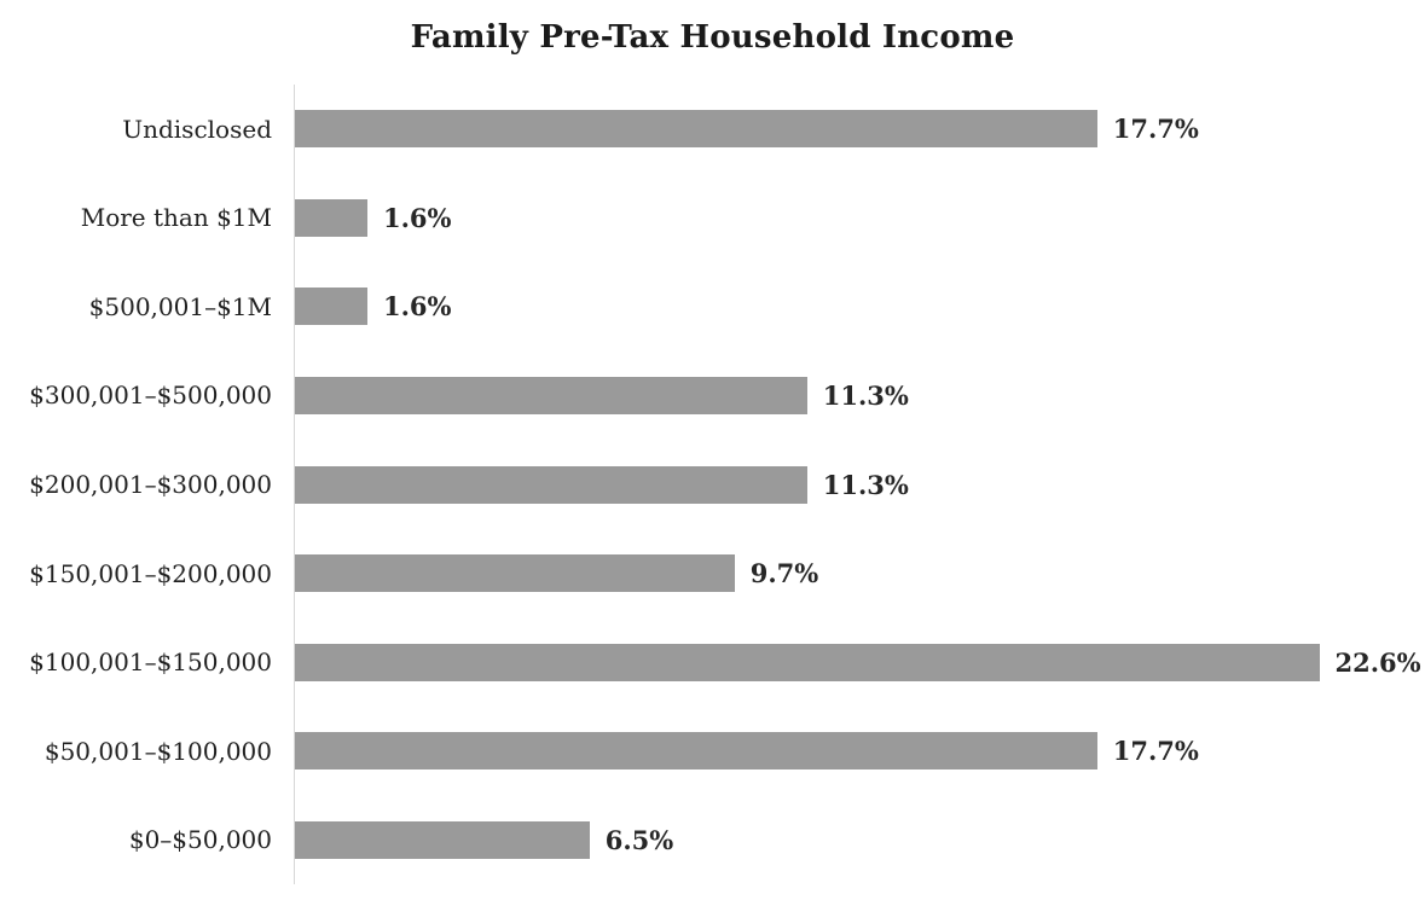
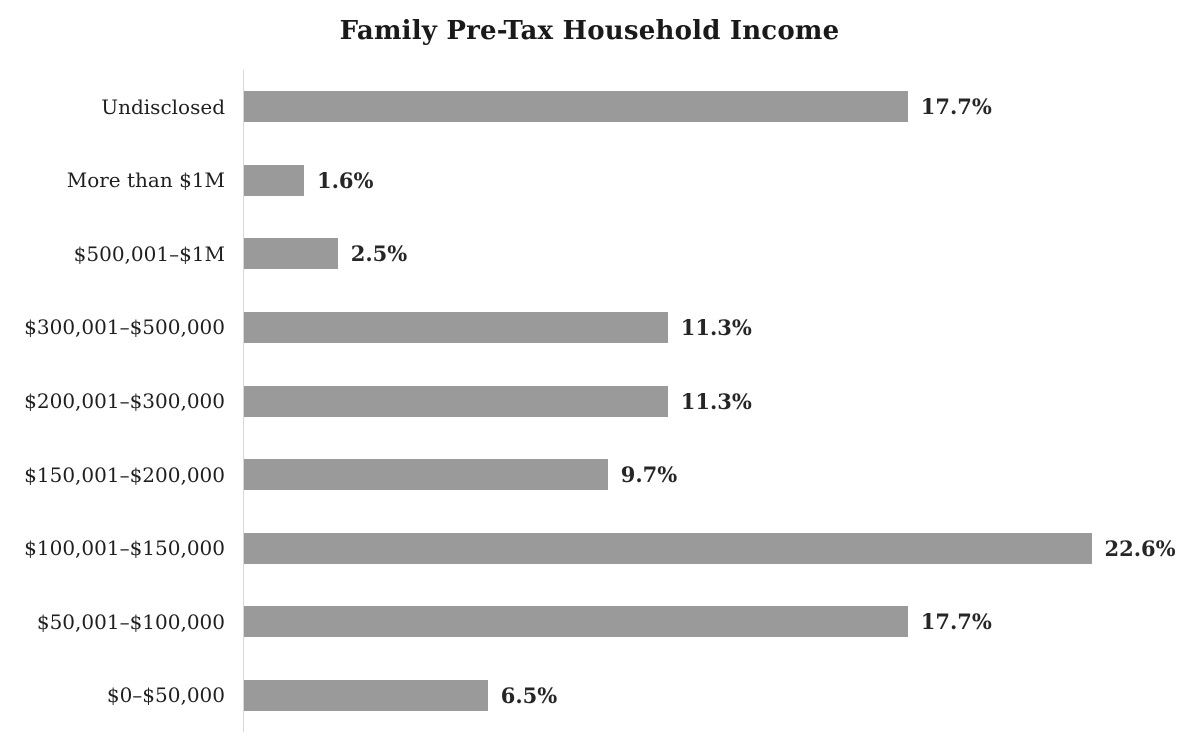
$500,001–$1M: 1.6% -> 2.5%
